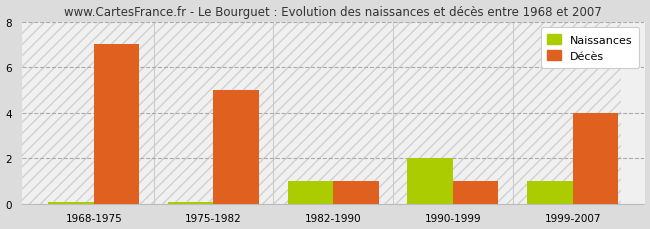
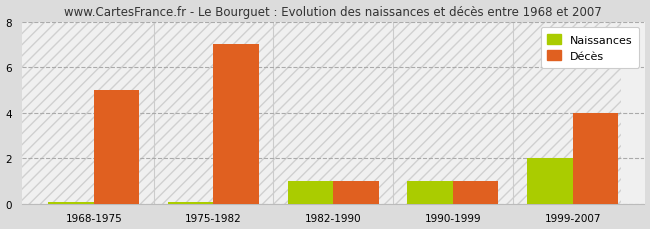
Décès/1968-1975: 7 -> 5
Décès/1975-1982: 5 -> 7
Naissances/1990-1999: 2.00 -> 1.00
Naissances/1999-2007: 1.00 -> 2.00
